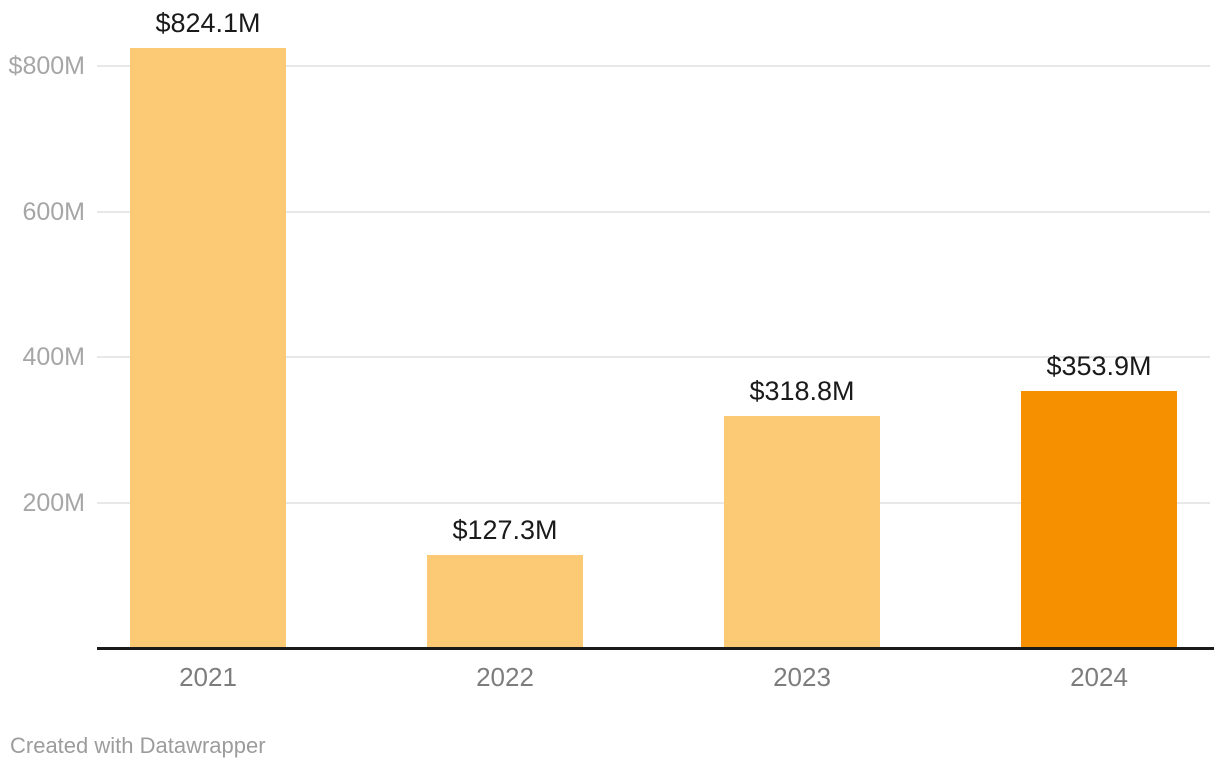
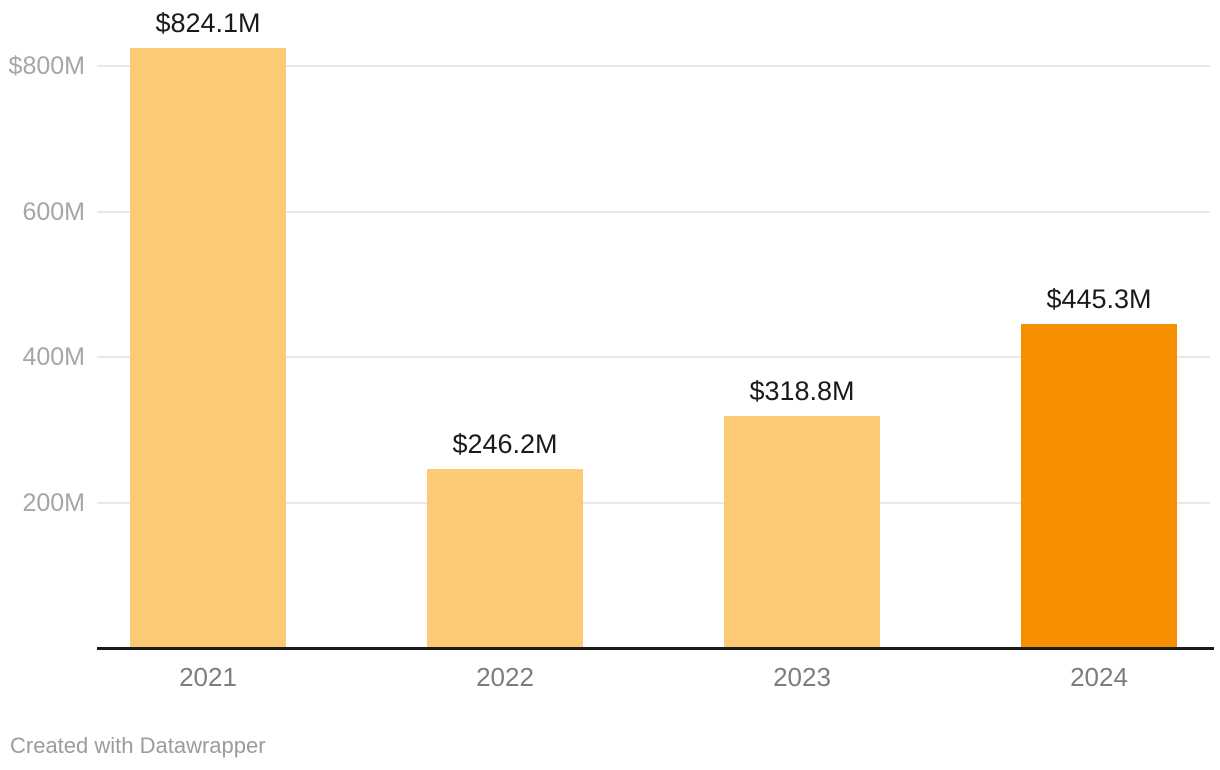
2022: $127.3M -> $246.2M
2024: $353.9M -> $445.3M
